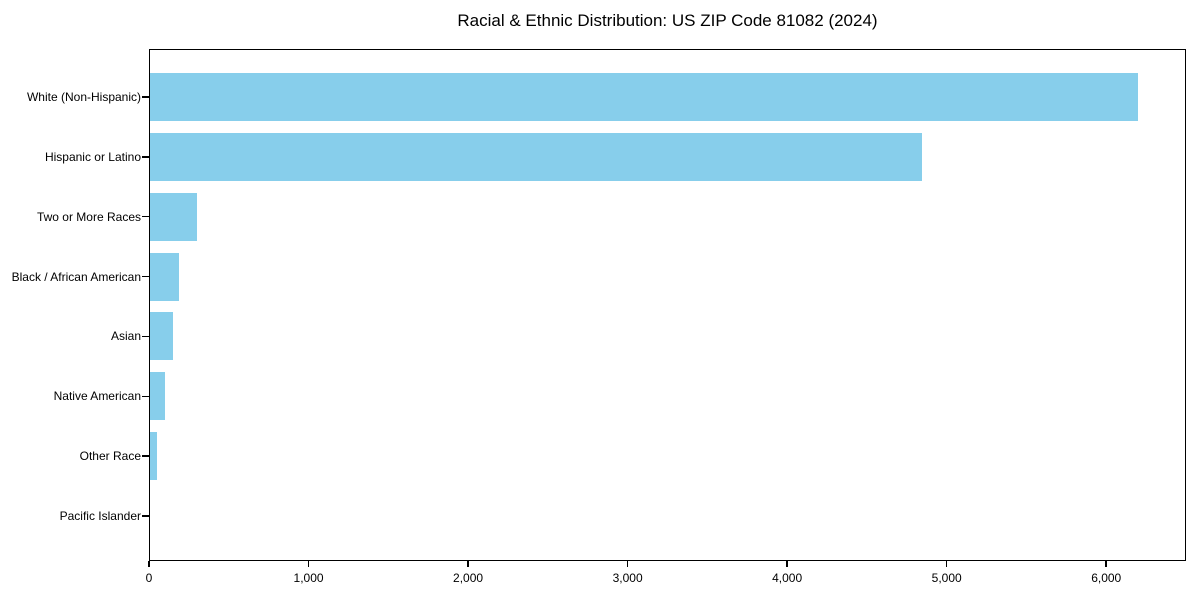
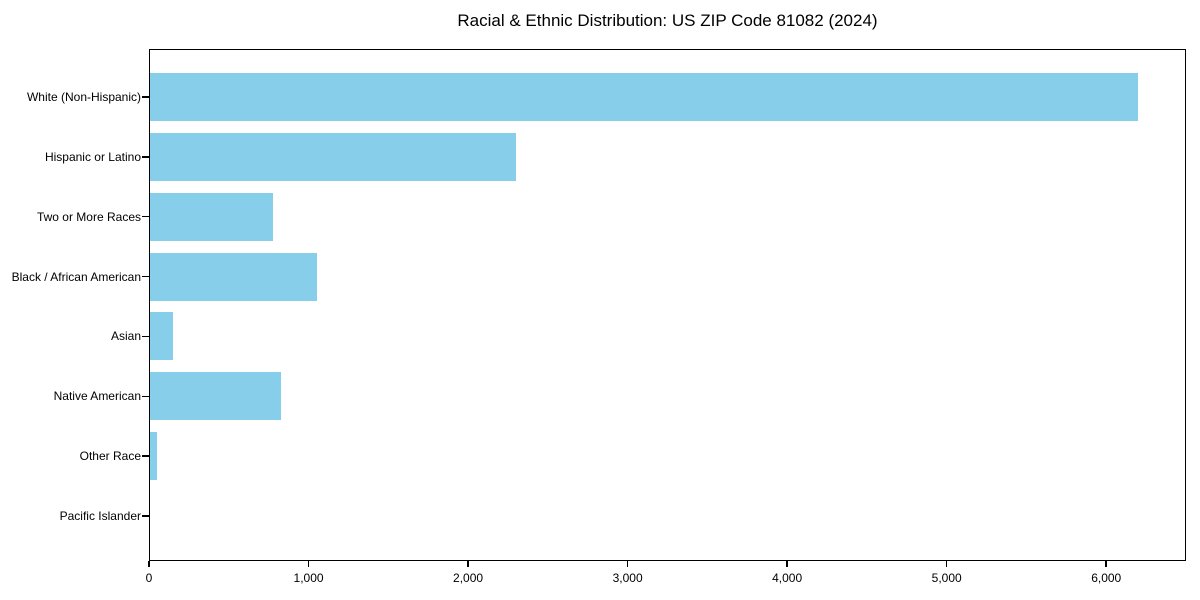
Hispanic or Latino: 4840 -> 2300
Two or More Races: 300 -> 780
Black / African American: 190 -> 1050
Native American: 100 -> 830
